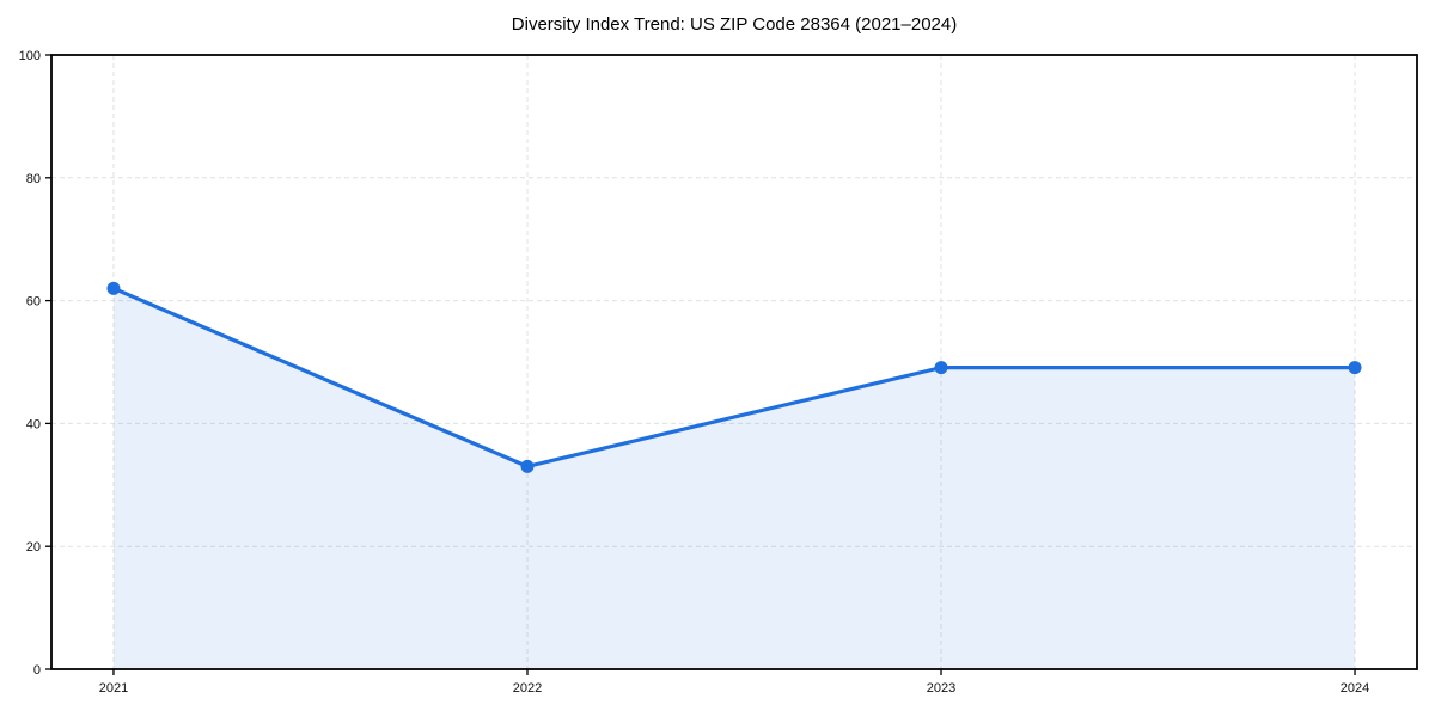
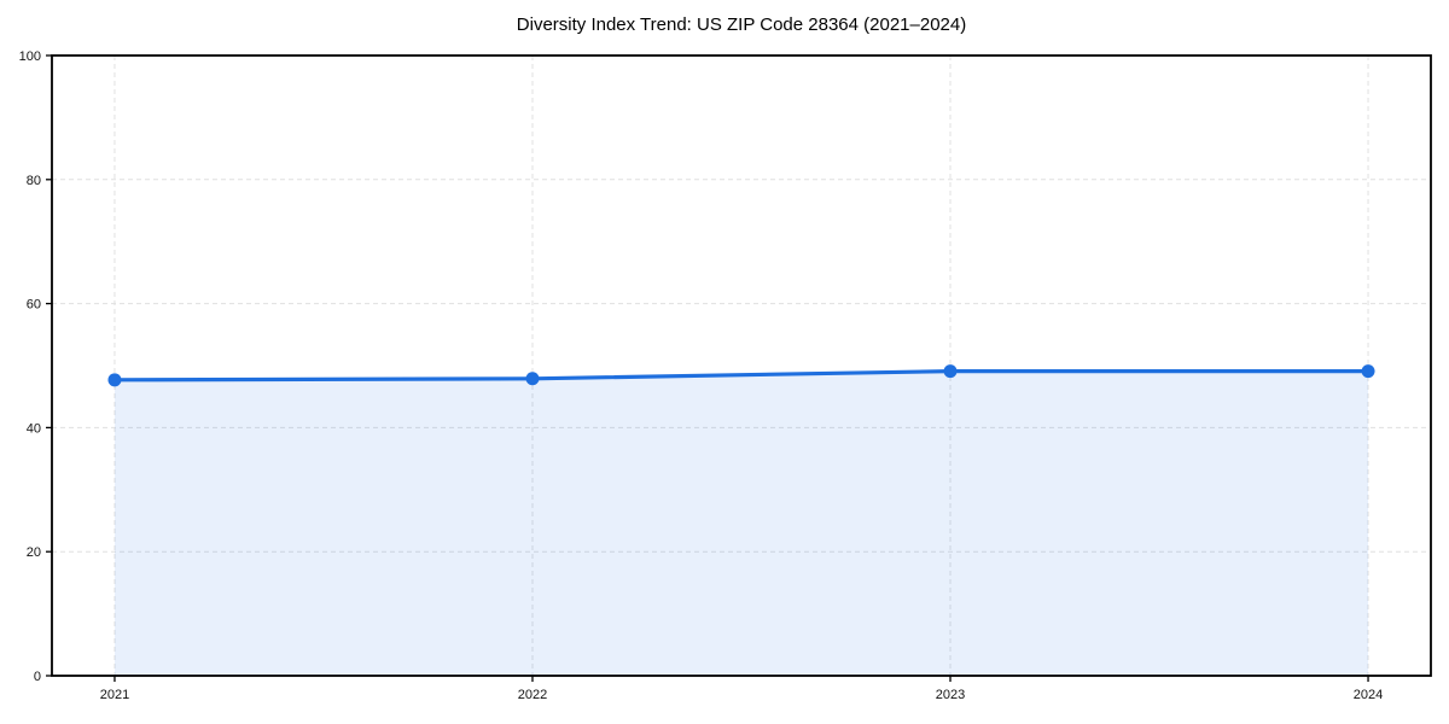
2021: 62 -> 48
2022: 33 -> 48
